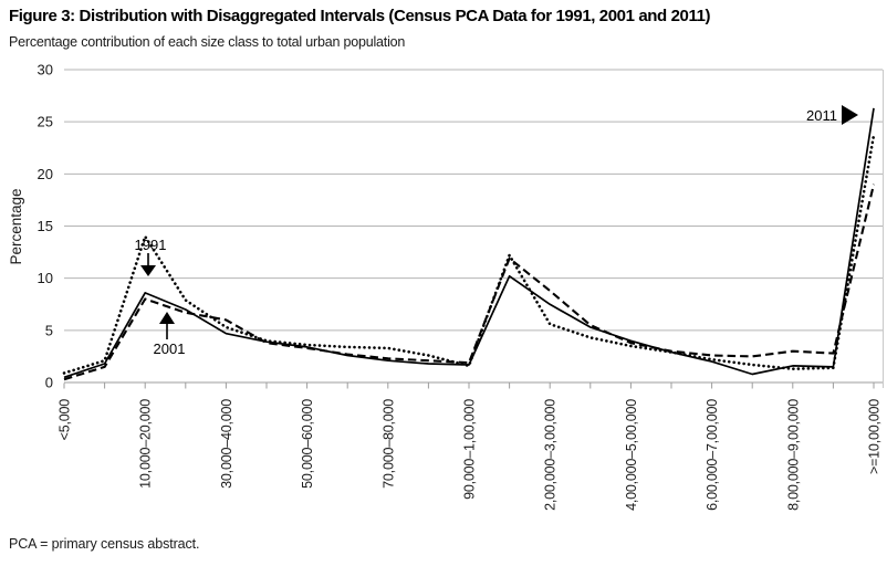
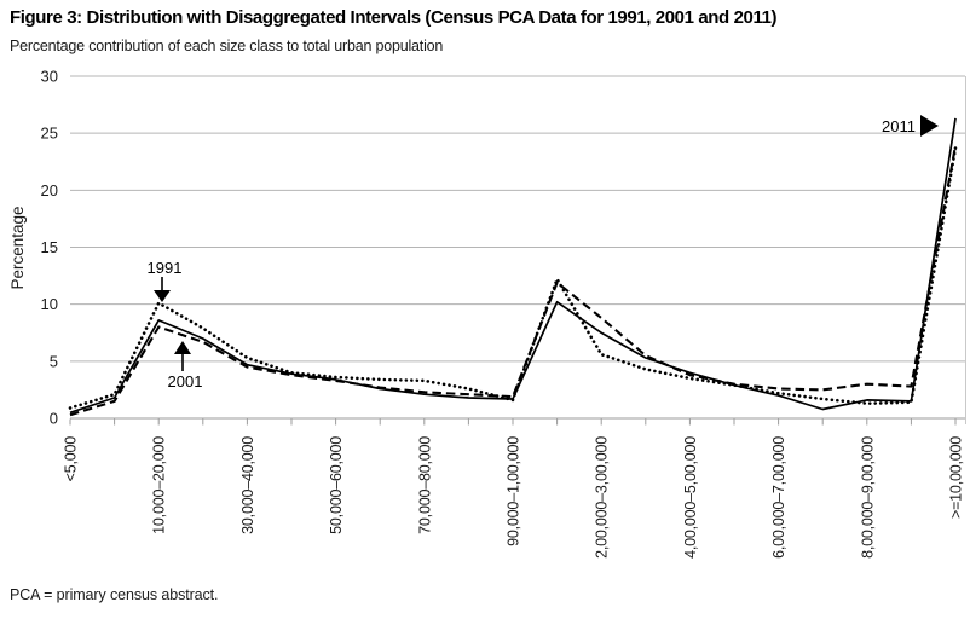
1991/10,000–20,000: 14 -> 10
2001/30,000–40,000: 6 -> 4
2001/>=10,00,000: 19 -> 24
